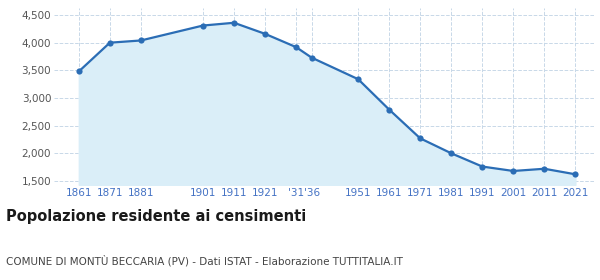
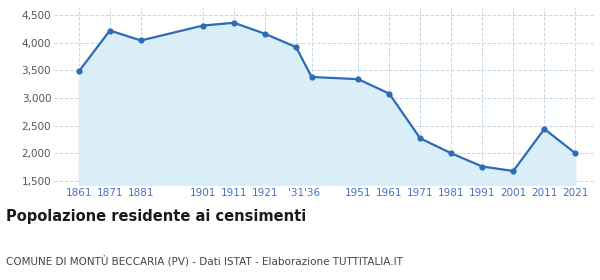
1871: 4,000 -> 4,220
'36: 3,730 -> 3,380
1961: 2,790 -> 3,080
2011: 1,720 -> 2,440
2021: 1,620 -> 2,000
